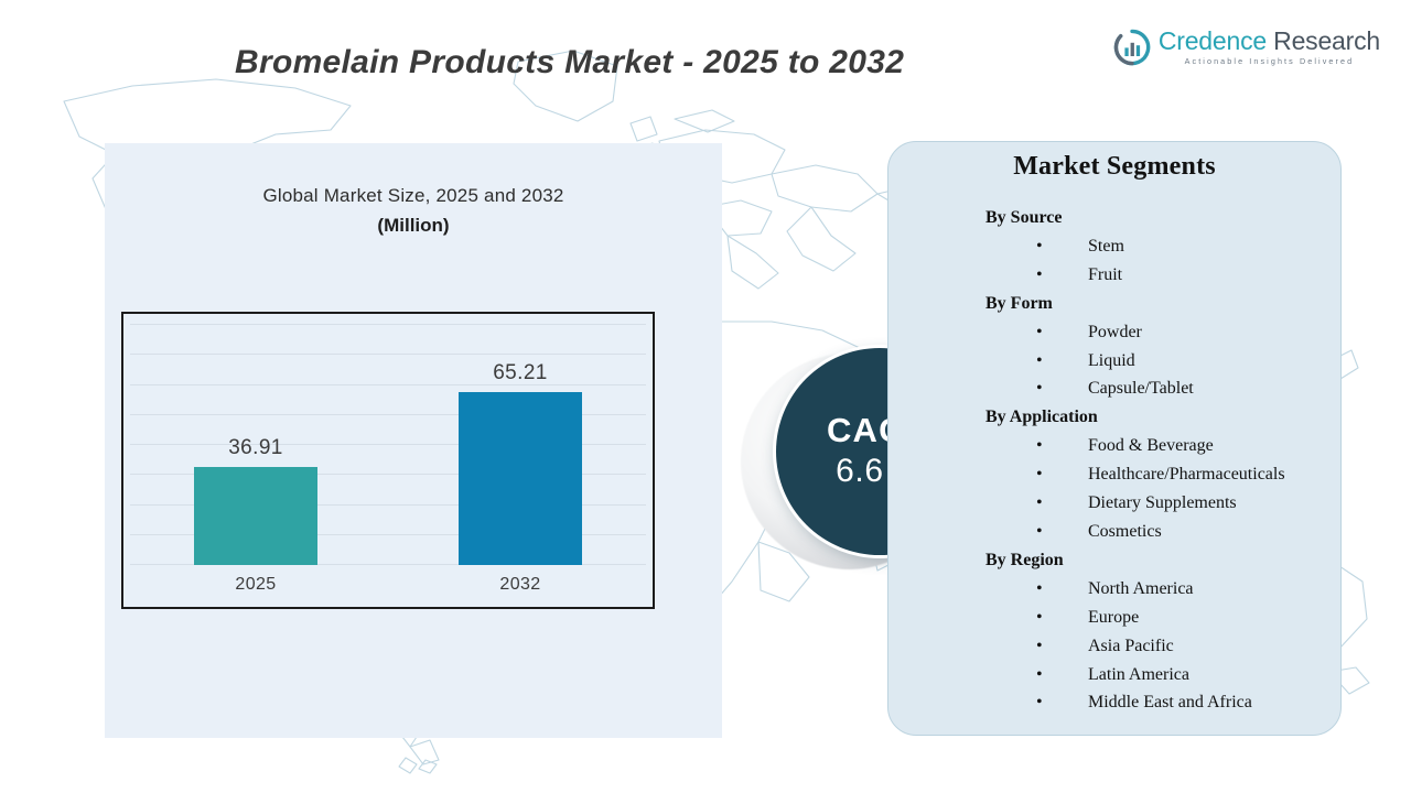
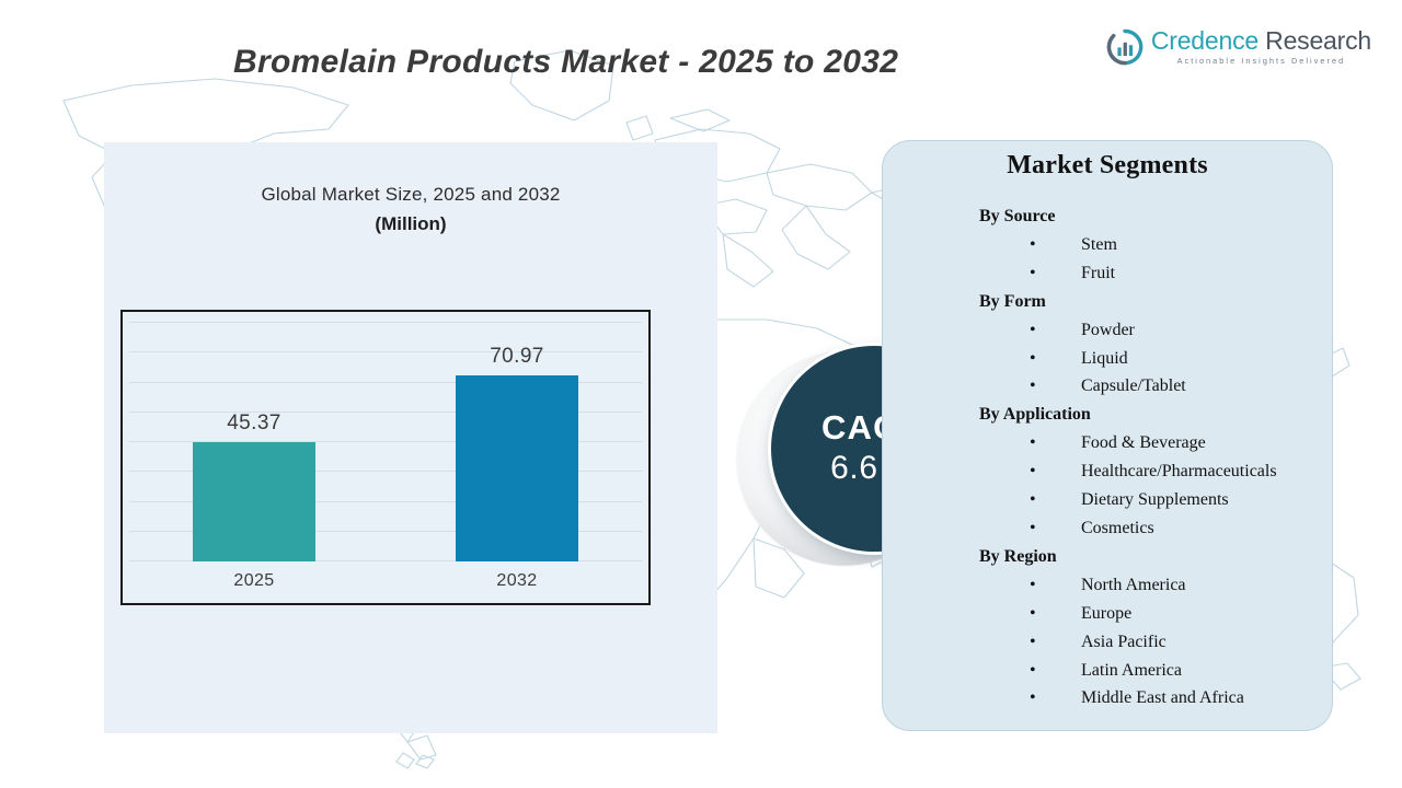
2025: 36.91 -> 45.37
2032: 65.21 -> 70.97
